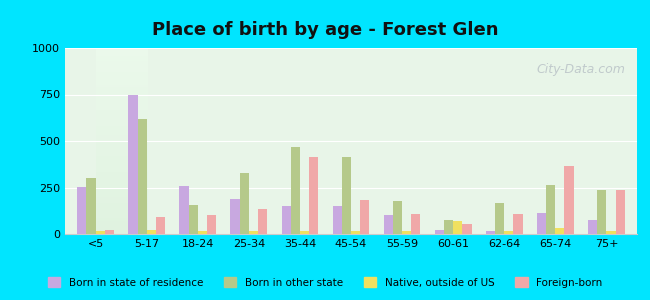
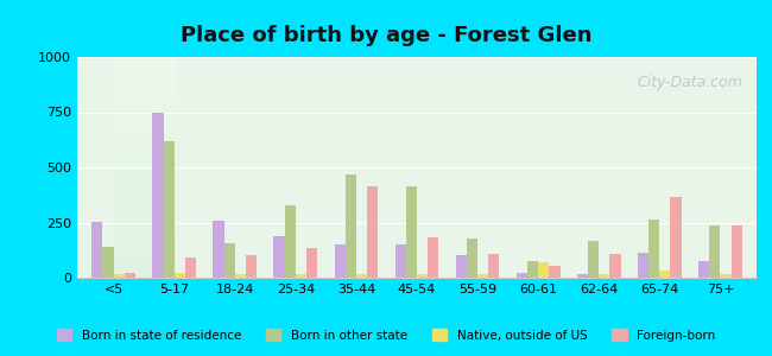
Born in other state/<5: 300 -> 140
